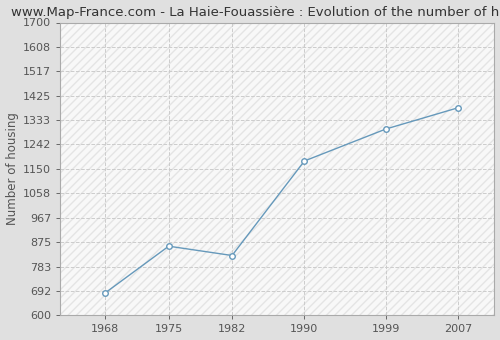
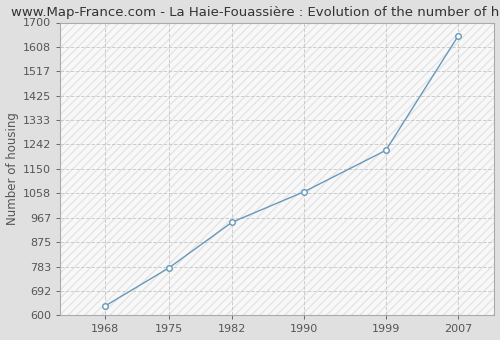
1968: 685 -> 636
1975: 860 -> 778
1982: 825 -> 950
1990: 1180 -> 1065
1999: 1300 -> 1220
2007: 1380 -> 1650
